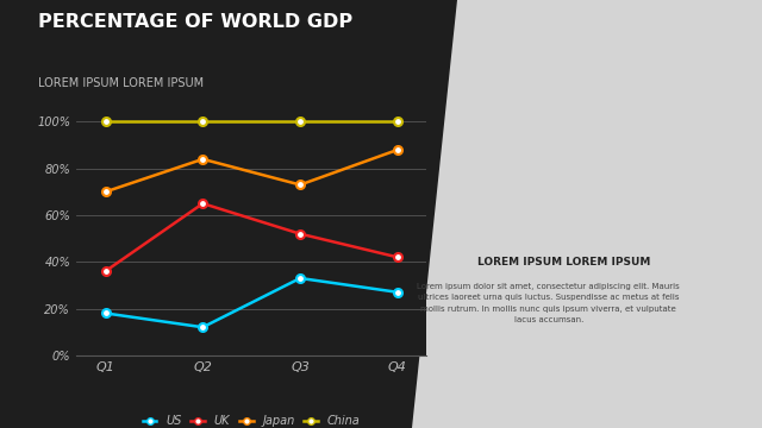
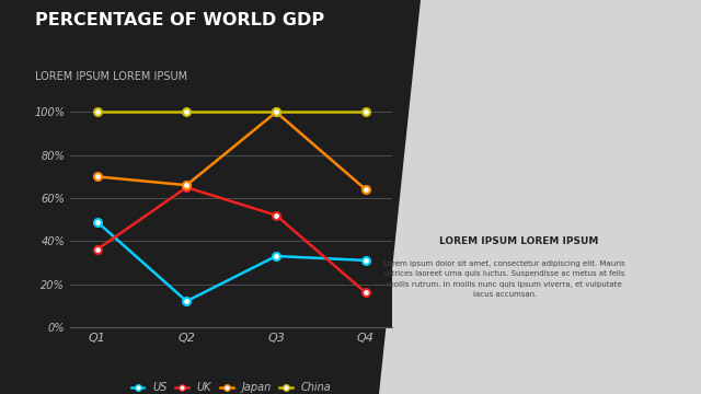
US/Q1: 18% -> 49%
Japan/Q2: 84% -> 66%
Japan/Q3: 73% -> 100%
US/Q4: 27% -> 31%
UK/Q4: 42% -> 16%
Japan/Q4: 88% -> 64%
